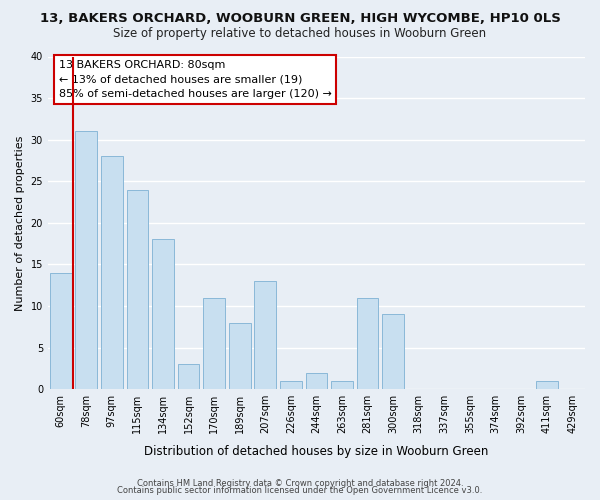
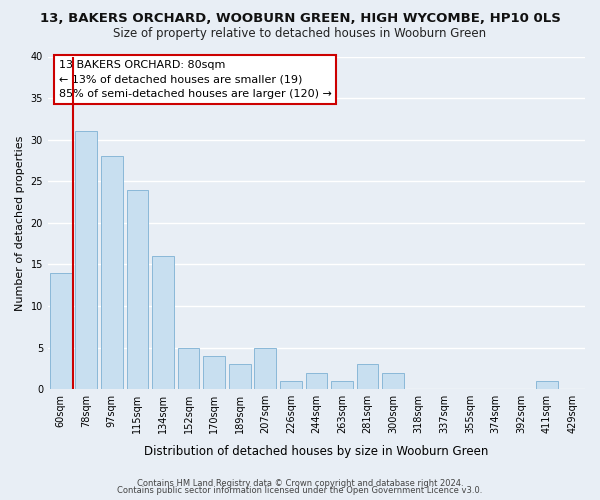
134sqm: 18 -> 16
152sqm: 3 -> 5
170sqm: 11 -> 4
189sqm: 8 -> 3
207sqm: 13 -> 5
281sqm: 11 -> 3
300sqm: 9 -> 2
